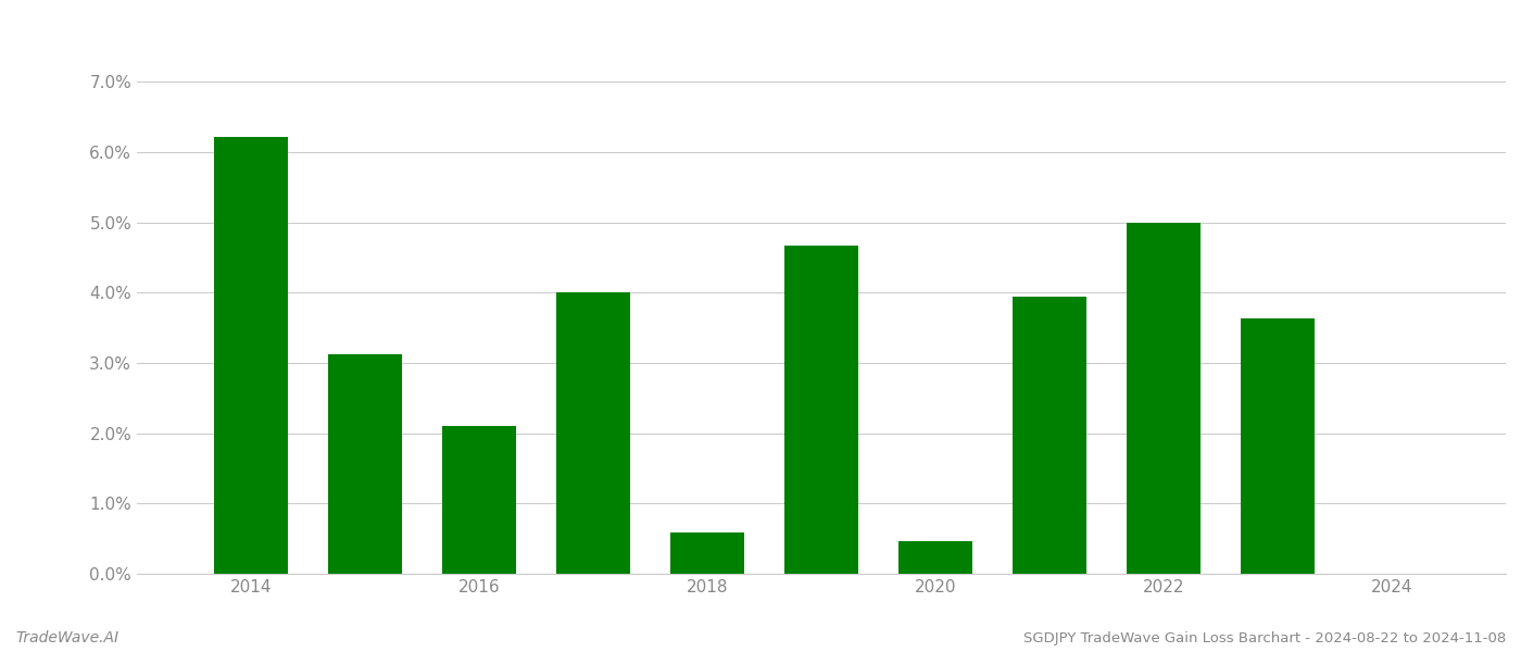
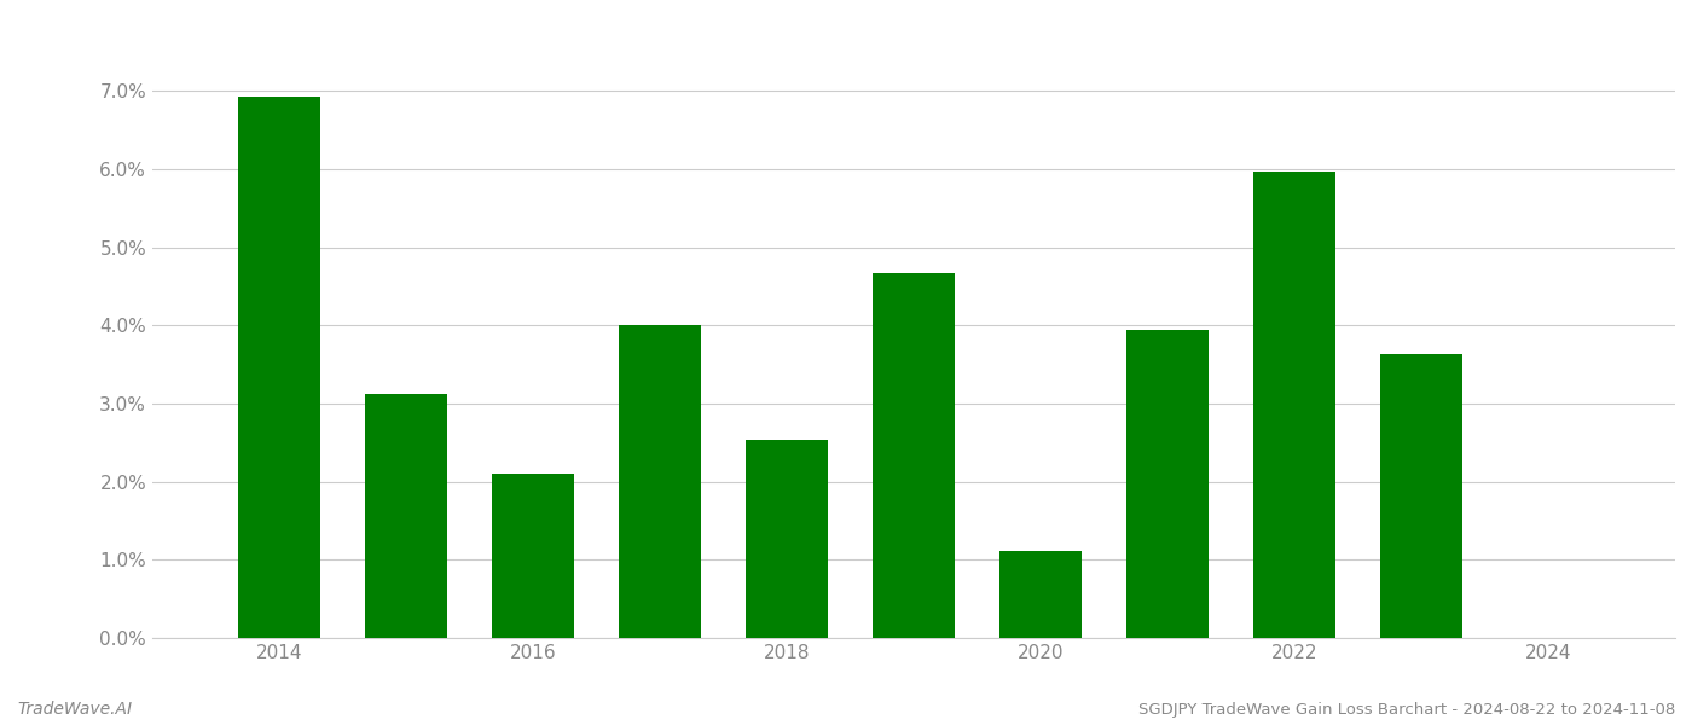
2014: 6.22% -> 6.93%
2018: 0.58% -> 2.53%
2020: 0.46% -> 1.12%
2022: 5.00% -> 5.97%
